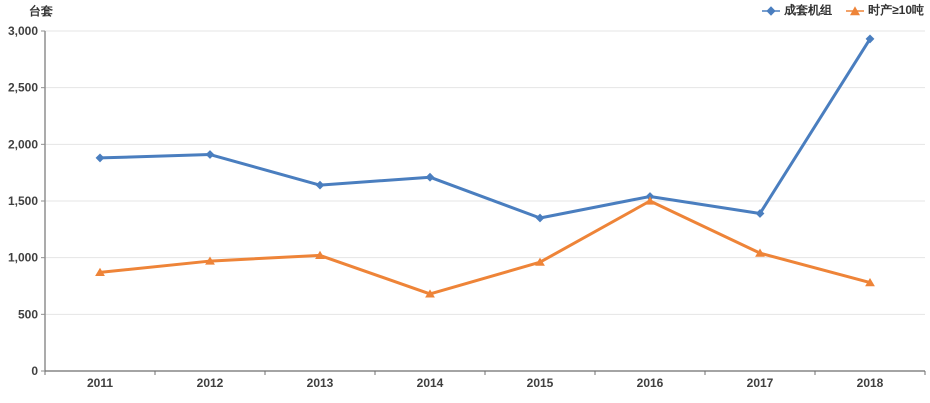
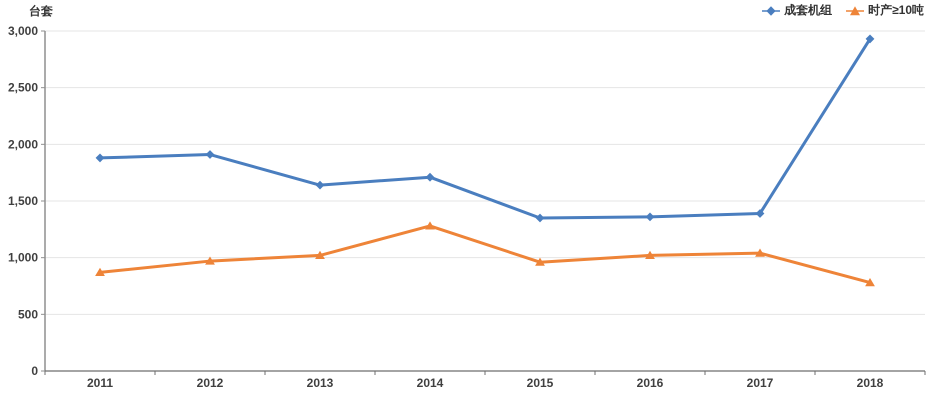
时产≥10吨/2014: 680 -> 1280
成套机组/2016: 1540 -> 1360
时产≥10吨/2016: 1500 -> 1020
